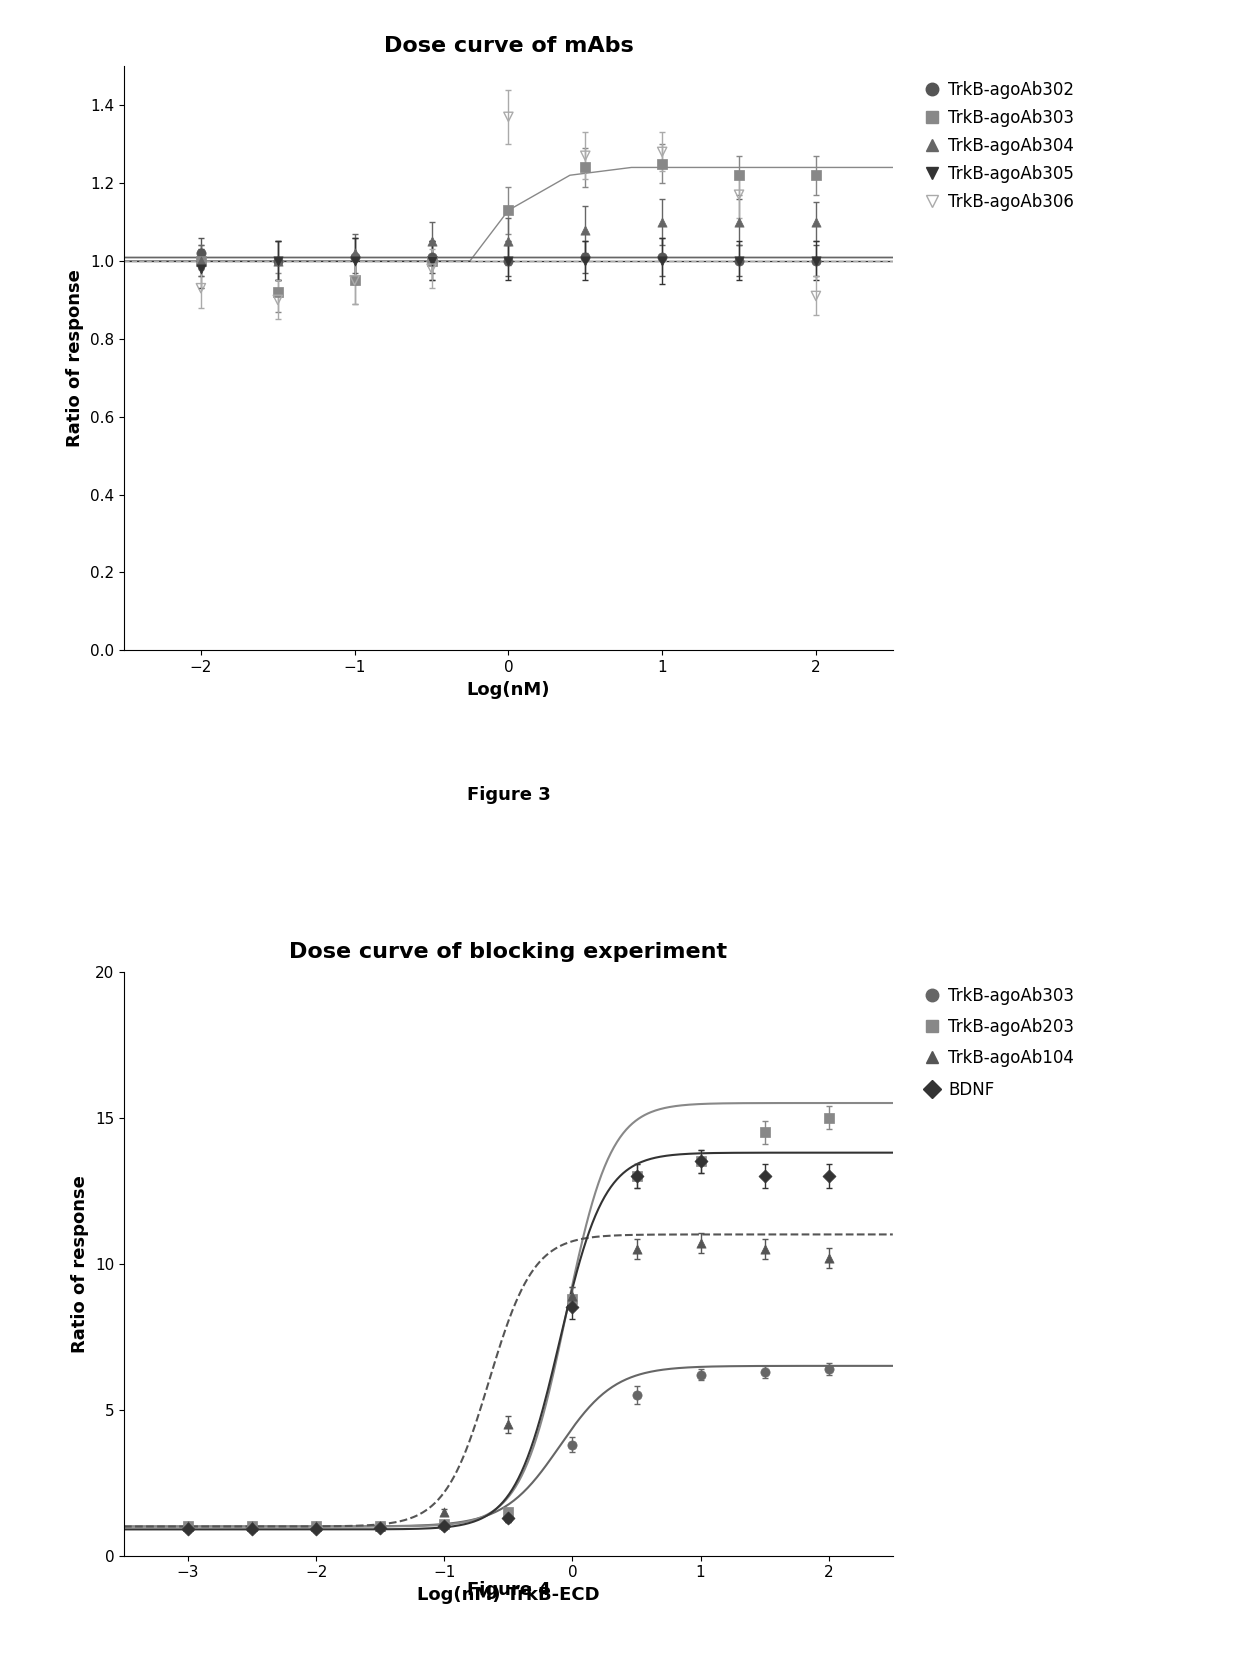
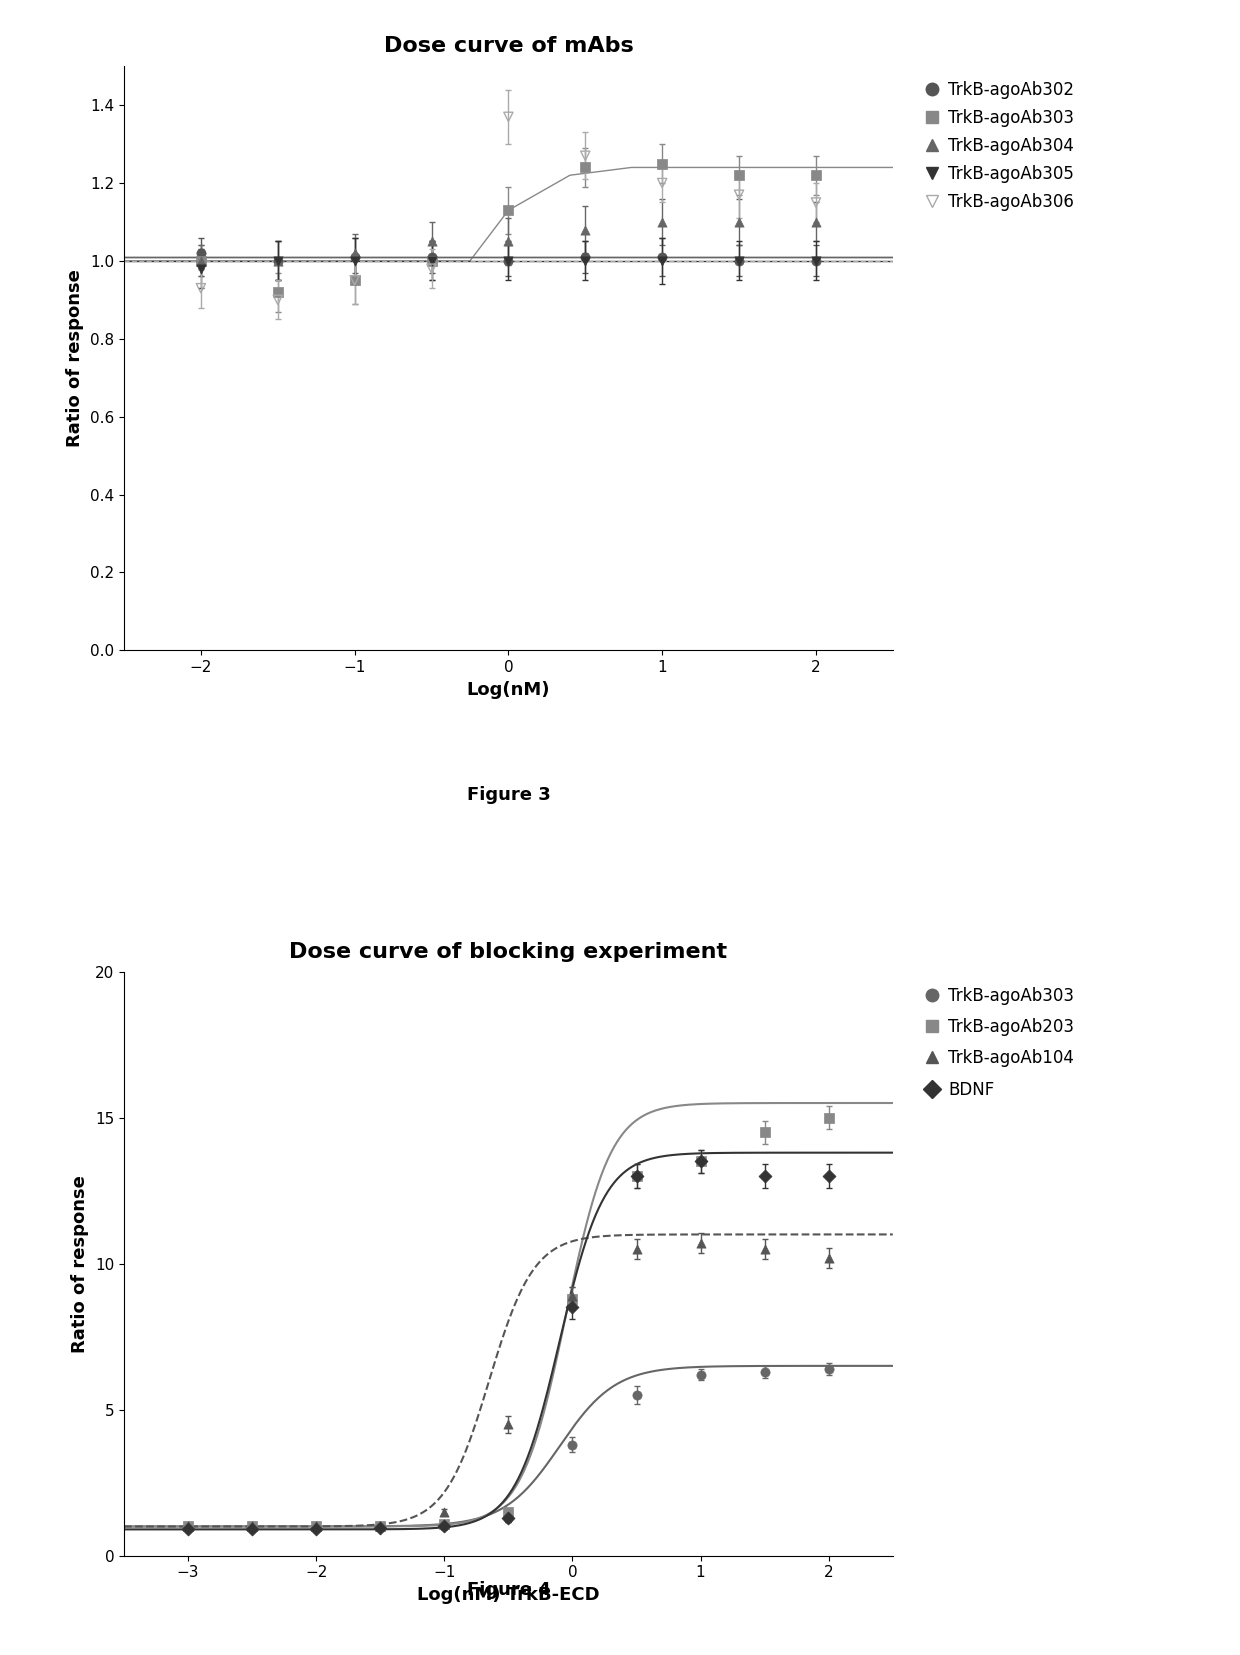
Dose curve of mAbs/TrkB-agoAb306/1: 1.28 -> 1.20
Dose curve of mAbs/TrkB-agoAb306/2: 0.91 -> 1.15
